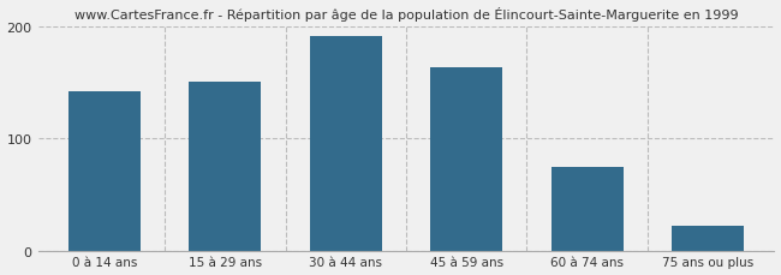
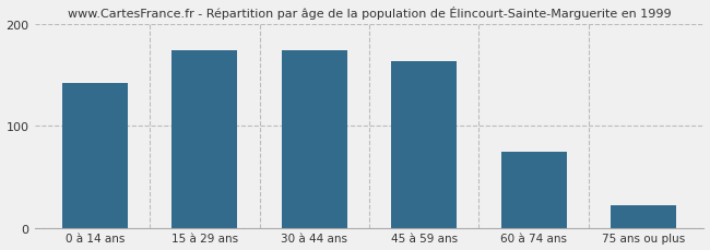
15 à 29 ans: 150 -> 174
30 à 44 ans: 191 -> 174
